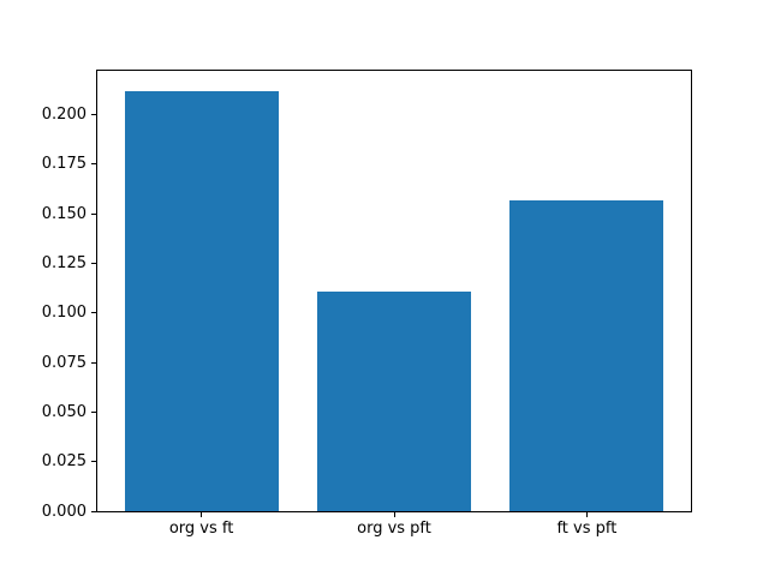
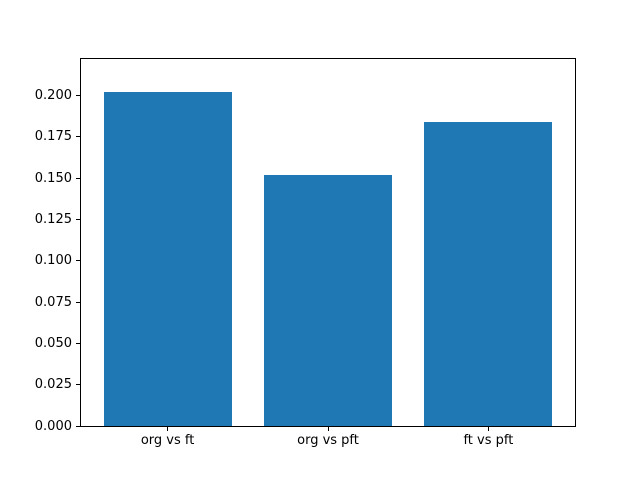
org vs ft: 0.212 -> 0.202
org vs pft: 0.111 -> 0.152
ft vs pft: 0.157 -> 0.184
